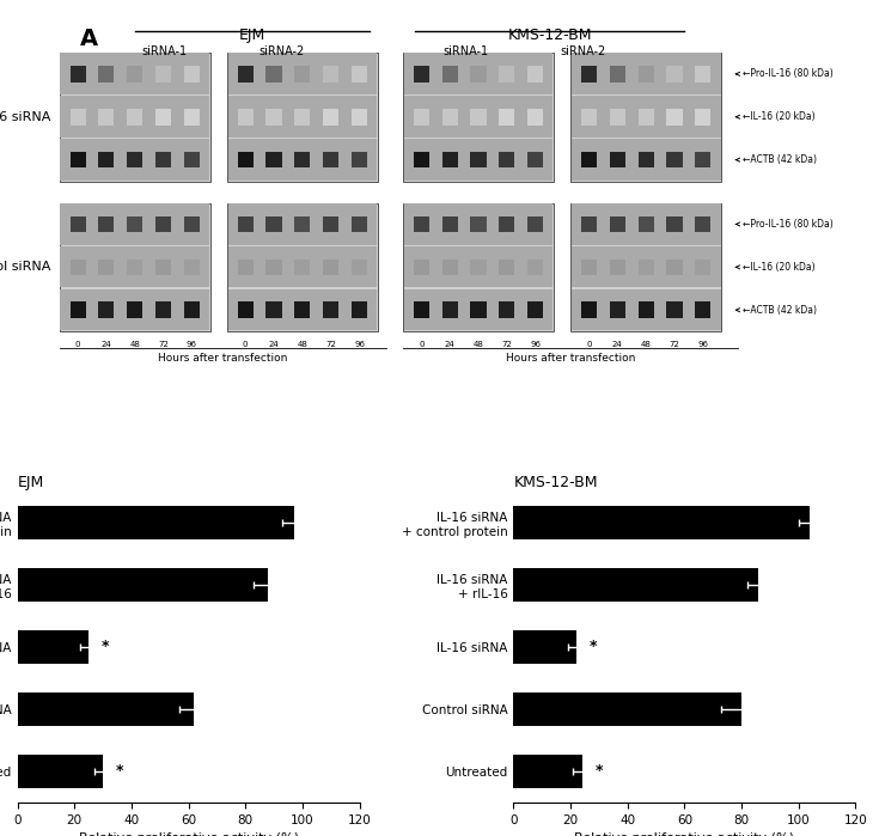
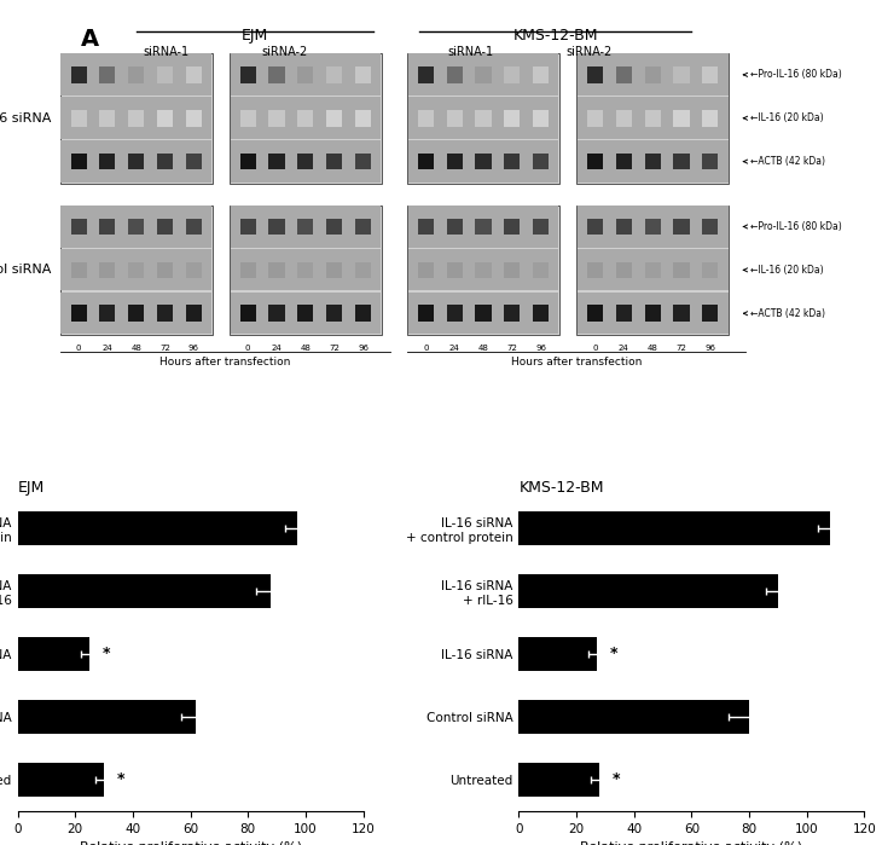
KMS-12-BM/IL-16 siRNA + control protein: 104 -> 108
KMS-12-BM/IL-16 siRNA + rIL-16: 86 -> 90
KMS-12-BM/IL-16 siRNA: 22 -> 27
KMS-12-BM/Untreated: 24 -> 28
